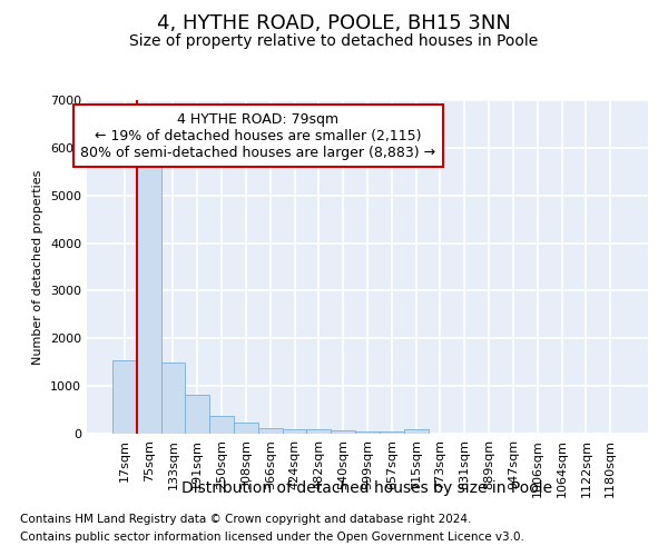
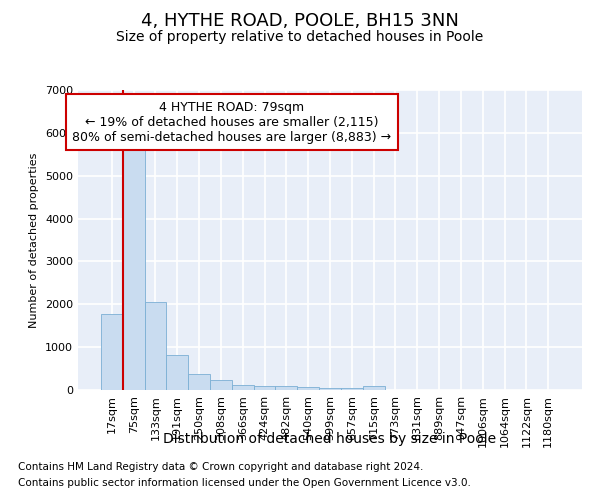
17sqm: 1550 -> 1780
133sqm: 1500 -> 2060
